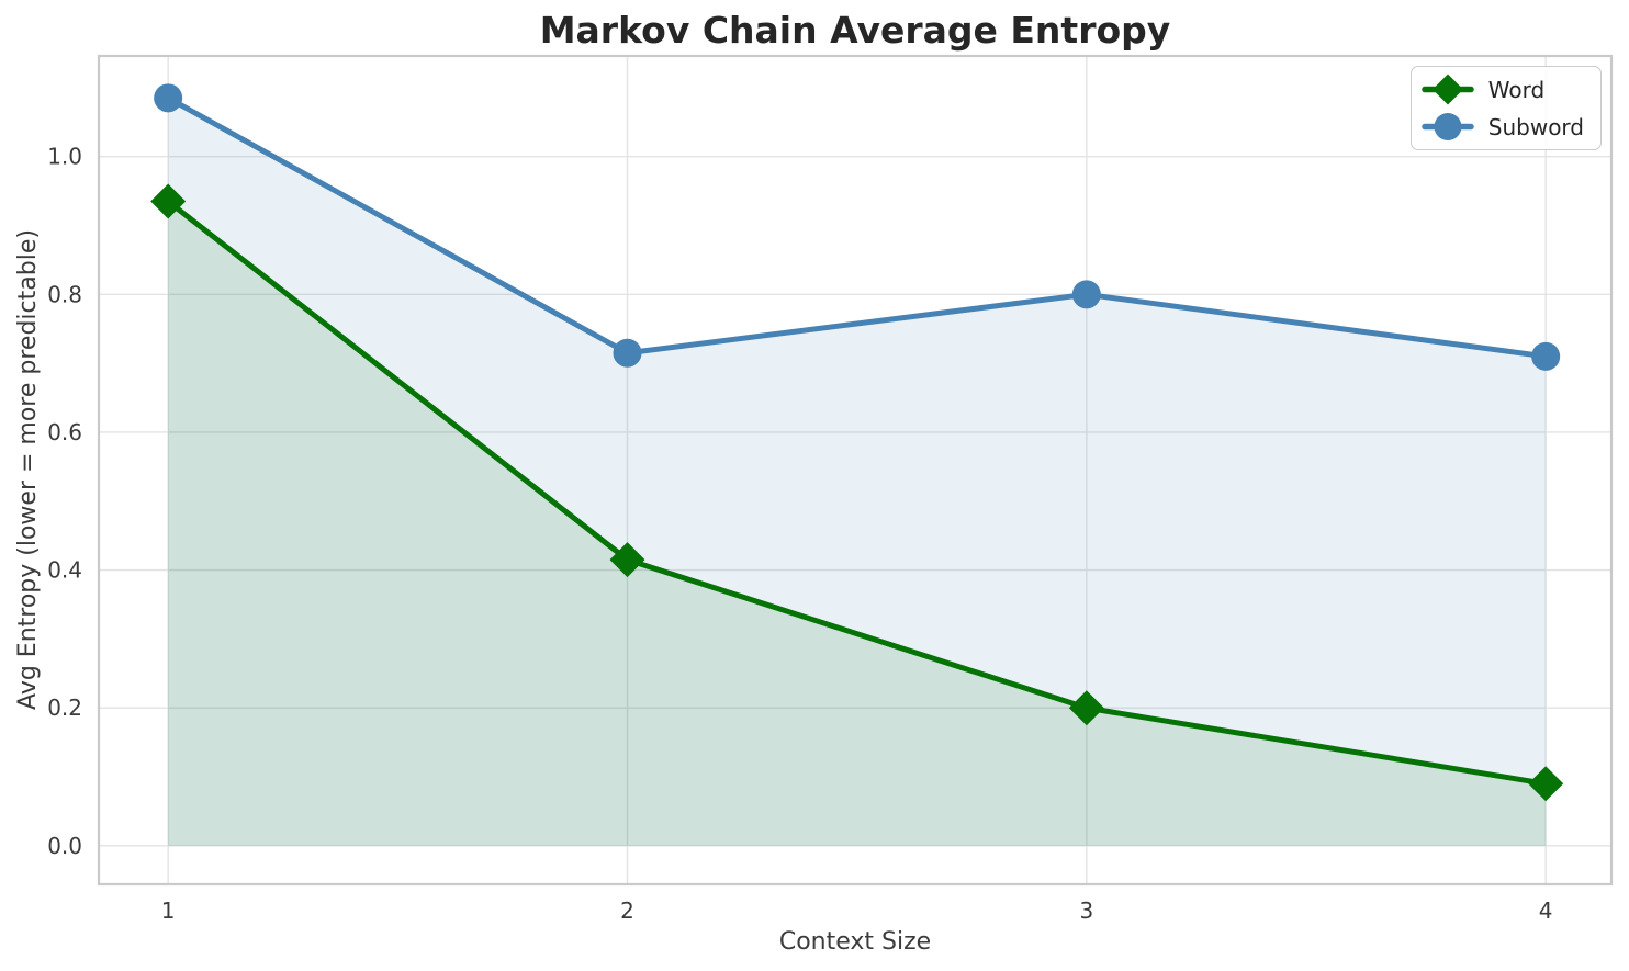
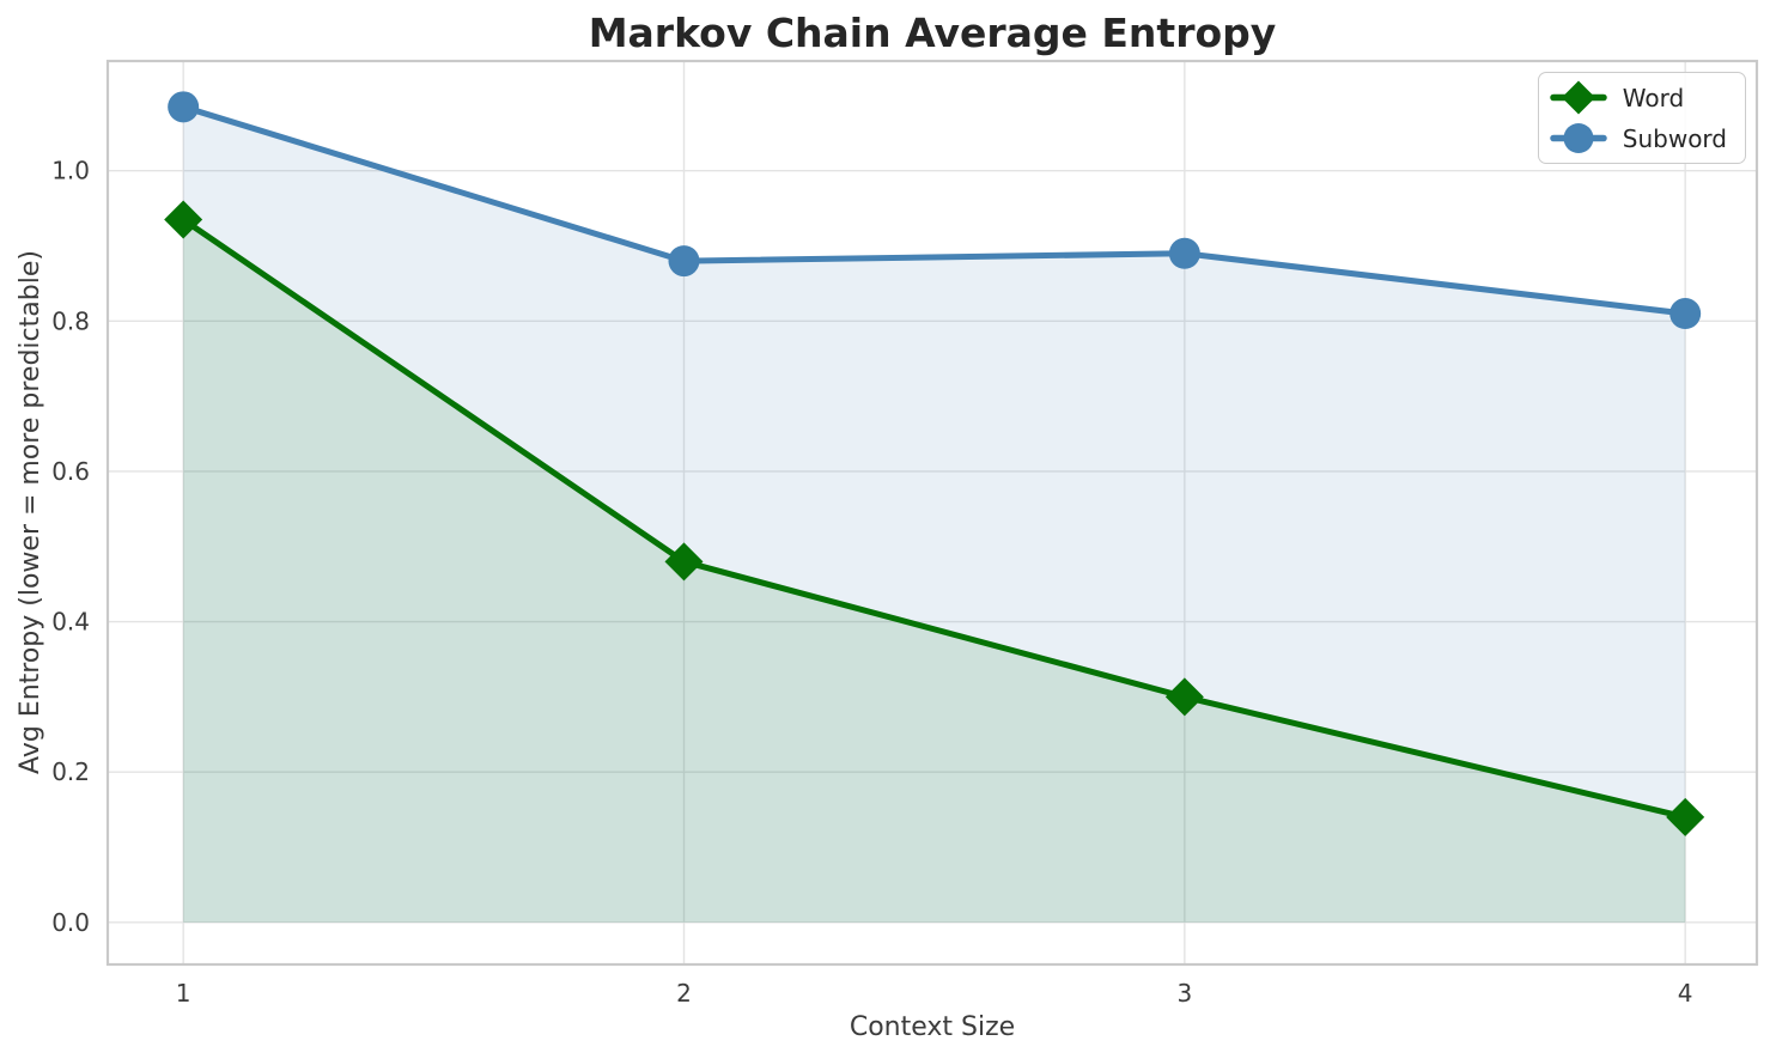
Word/2: 0.41 -> 0.48
Subword/2: 0.71 -> 0.88
Word/3: 0.20 -> 0.30
Subword/3: 0.80 -> 0.89
Word/4: 0.09 -> 0.14
Subword/4: 0.71 -> 0.81
